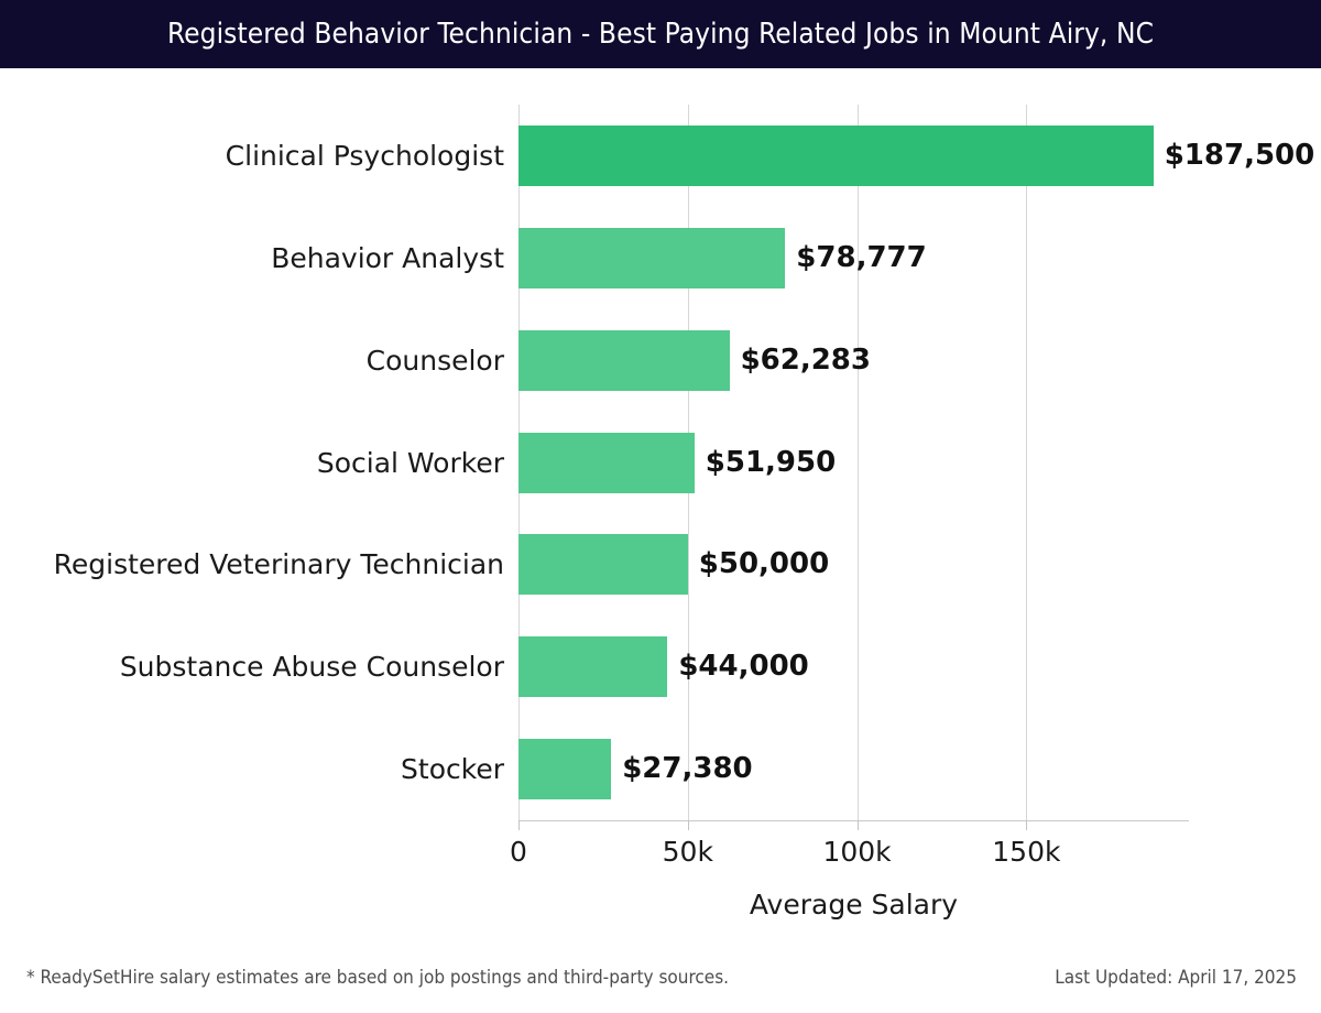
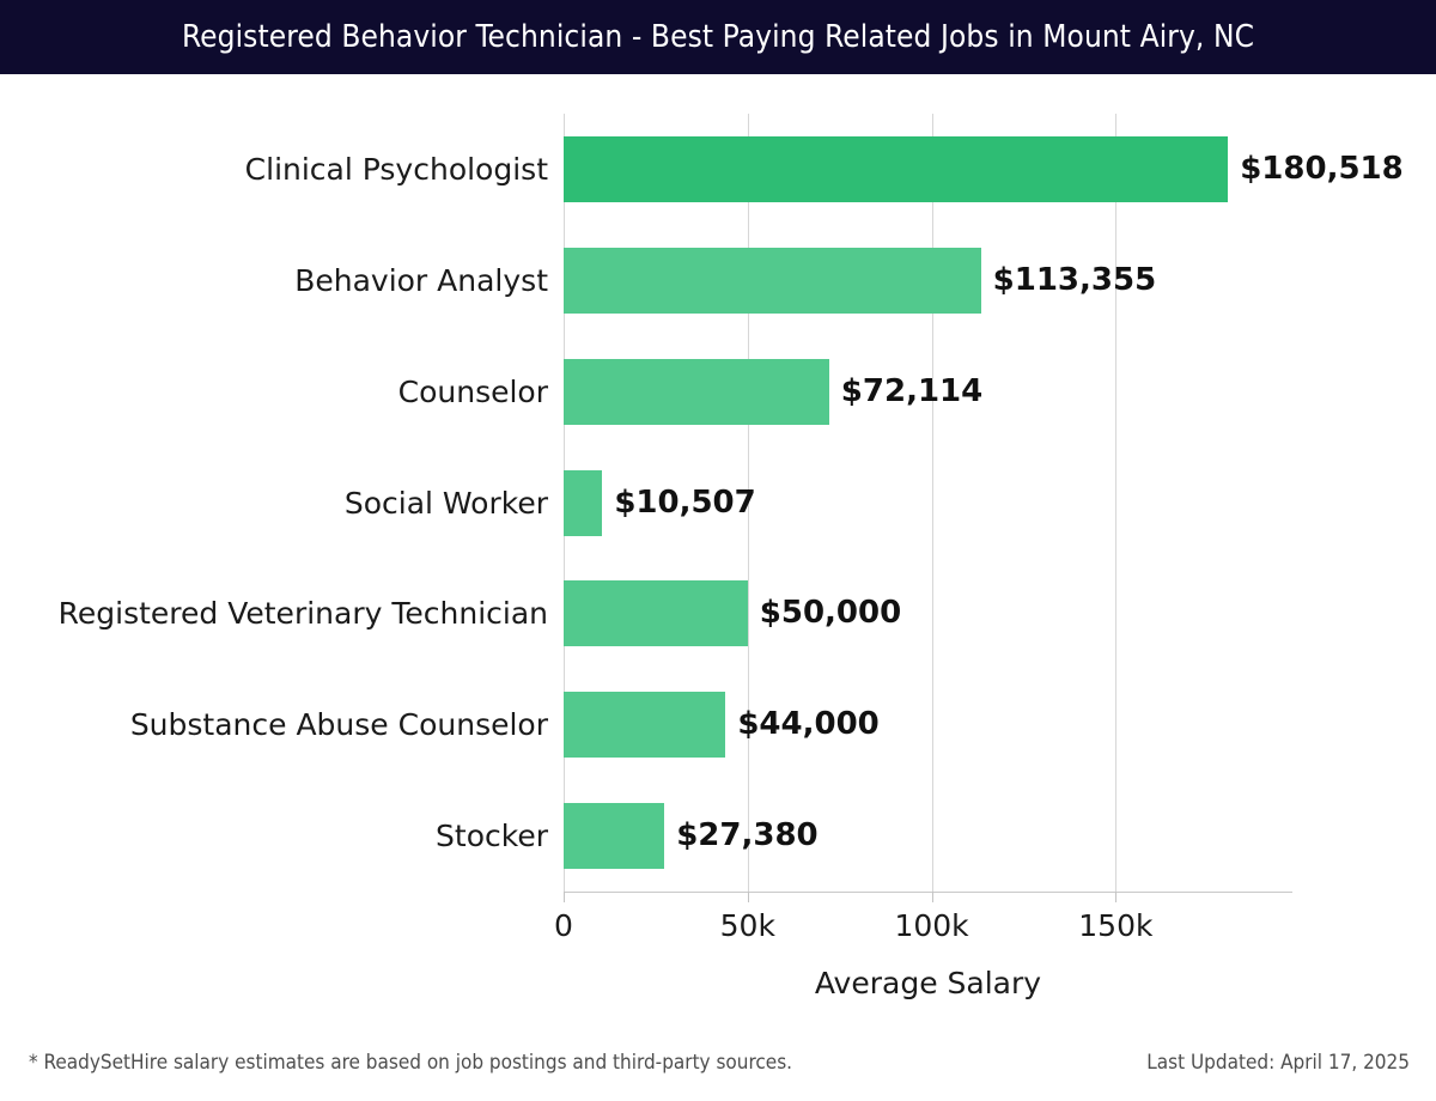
Clinical Psychologist: $187,500 -> $180,518
Behavior Analyst: $78,777 -> $113,355
Counselor: $62,283 -> $72,114
Social Worker: $51,950 -> $10,507
